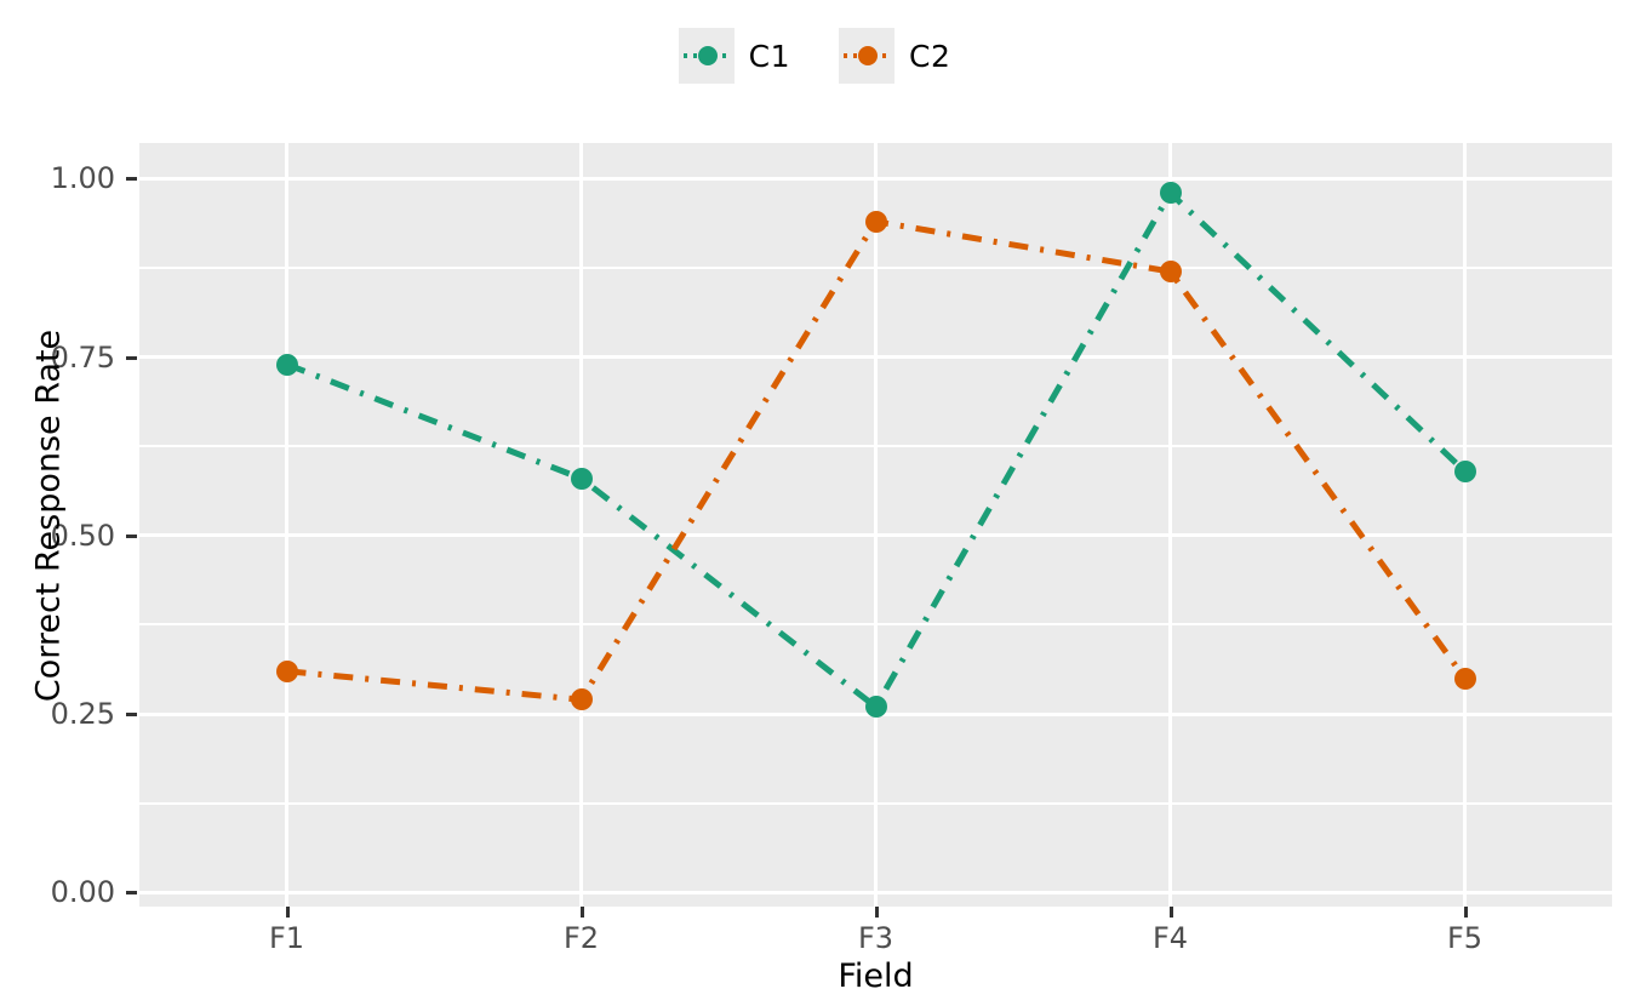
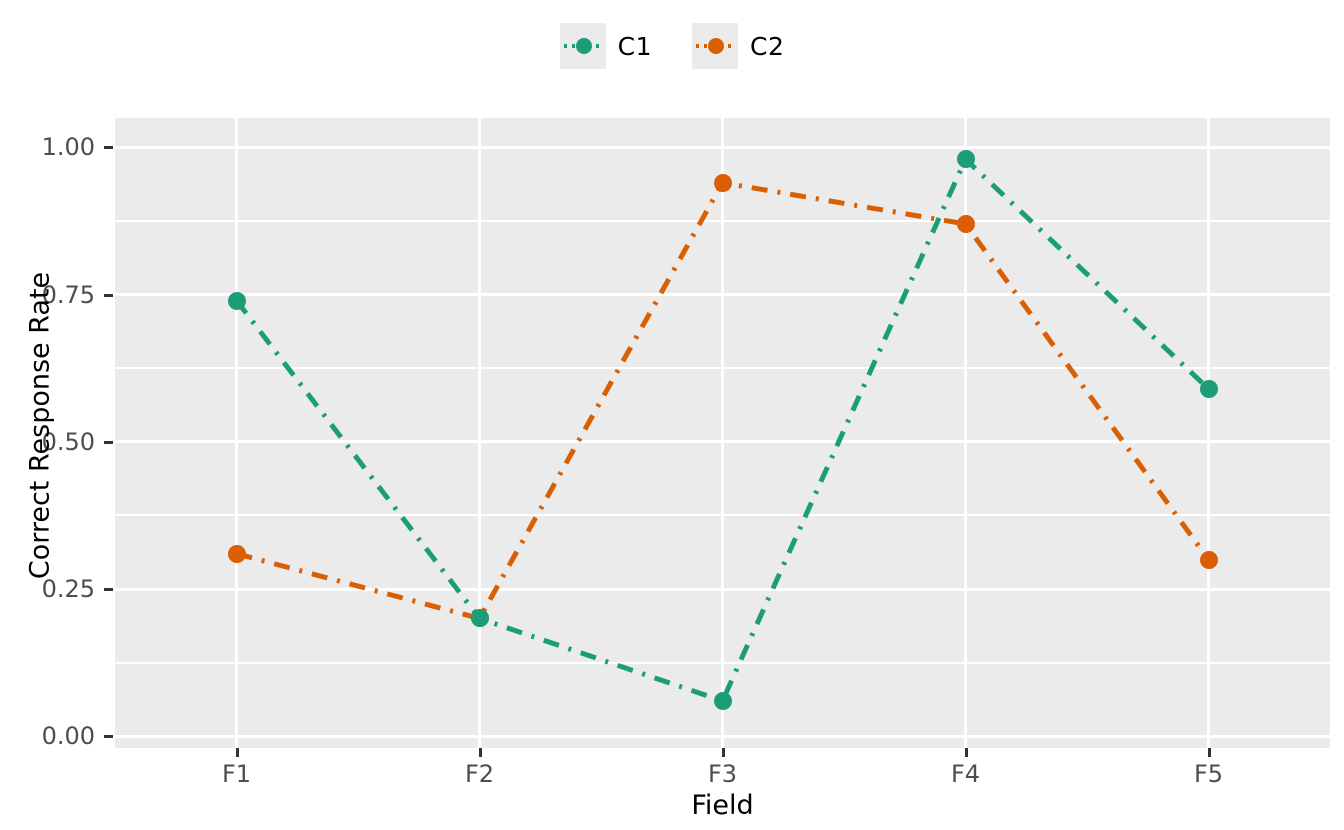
C1/F2: 0.58 -> 0.20
C2/F2: 0.27 -> 0.20
C1/F3: 0.26 -> 0.06
